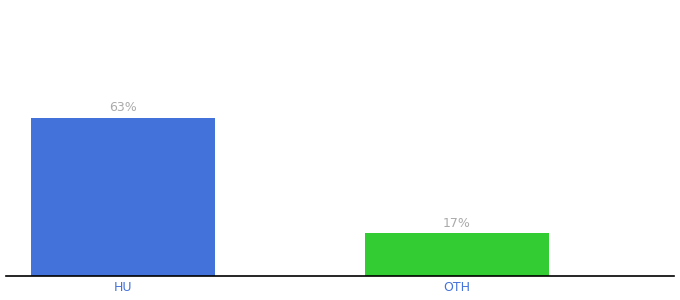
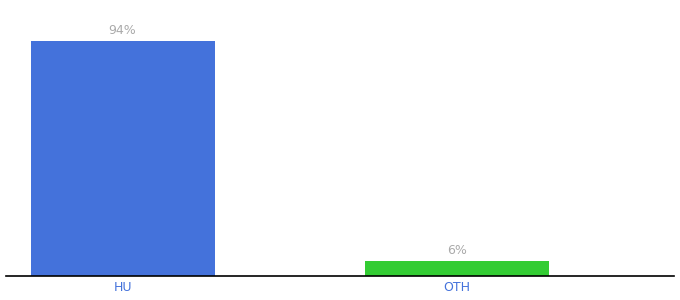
HU: 63% -> 94%
OTH: 17% -> 6%
